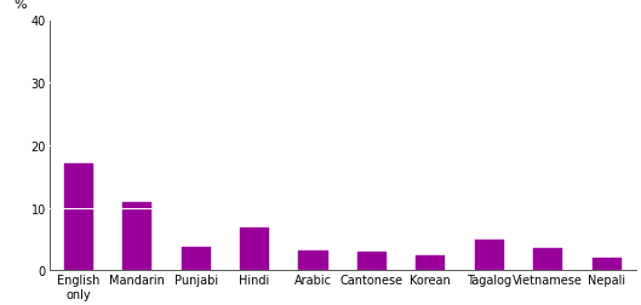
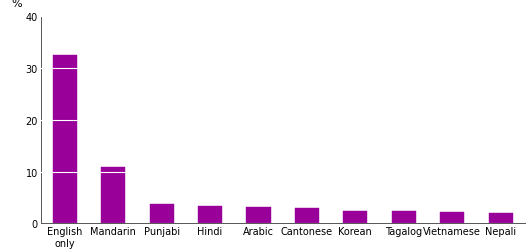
English only: 17.0 -> 32.5
Hindi: 6.8 -> 3.4
Tagalog: 5.0 -> 2.4
Vietnamese: 3.6 -> 2.2
